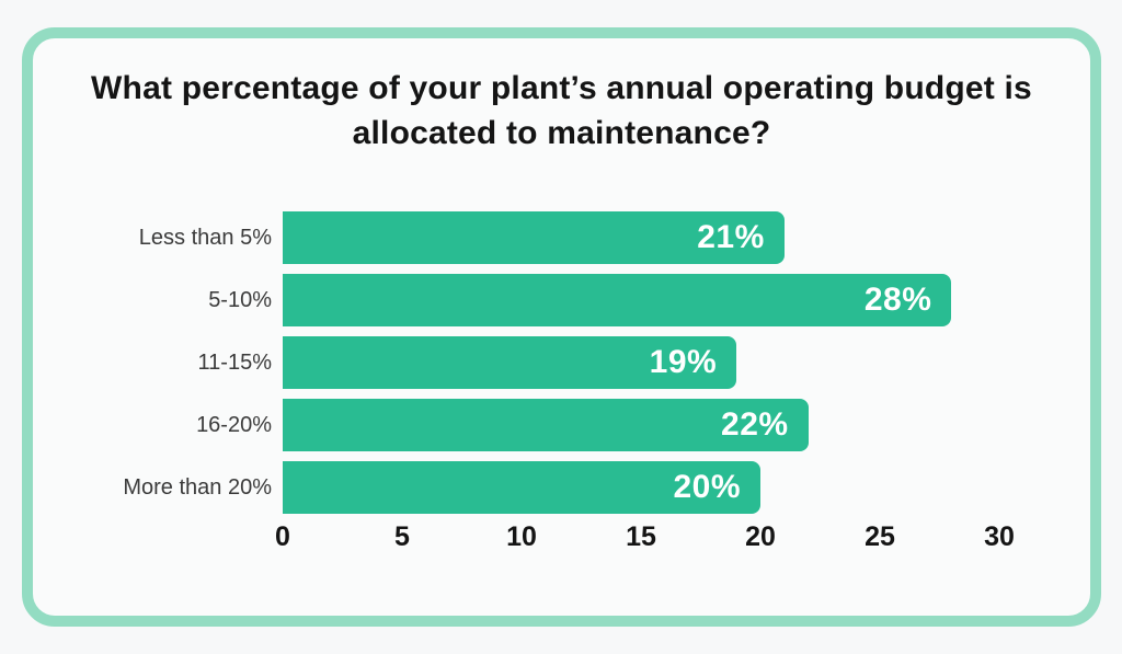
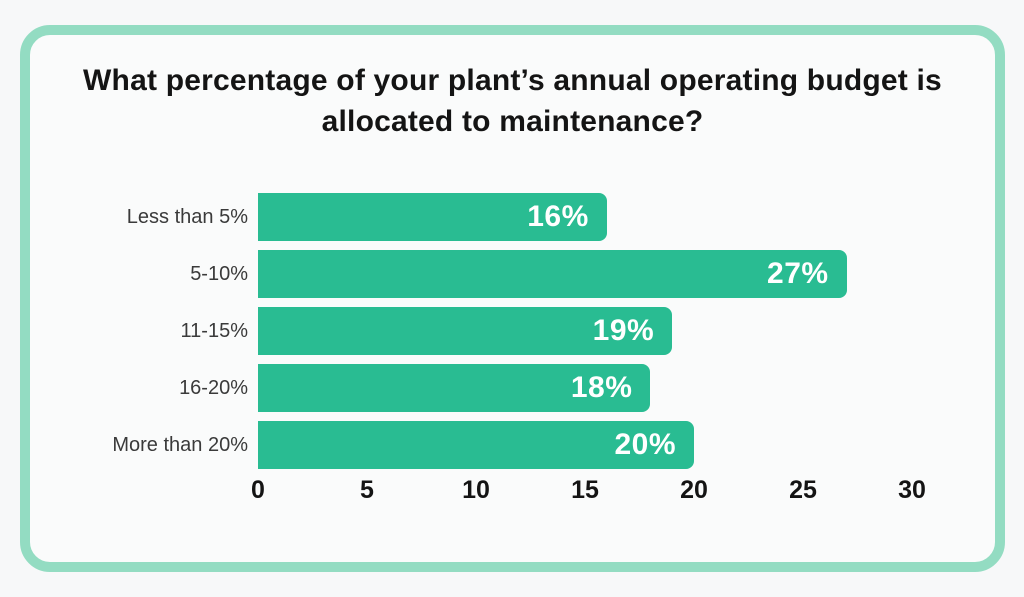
Less than 5%: 21% -> 16%
5-10%: 28% -> 27%
16-20%: 22% -> 18%
